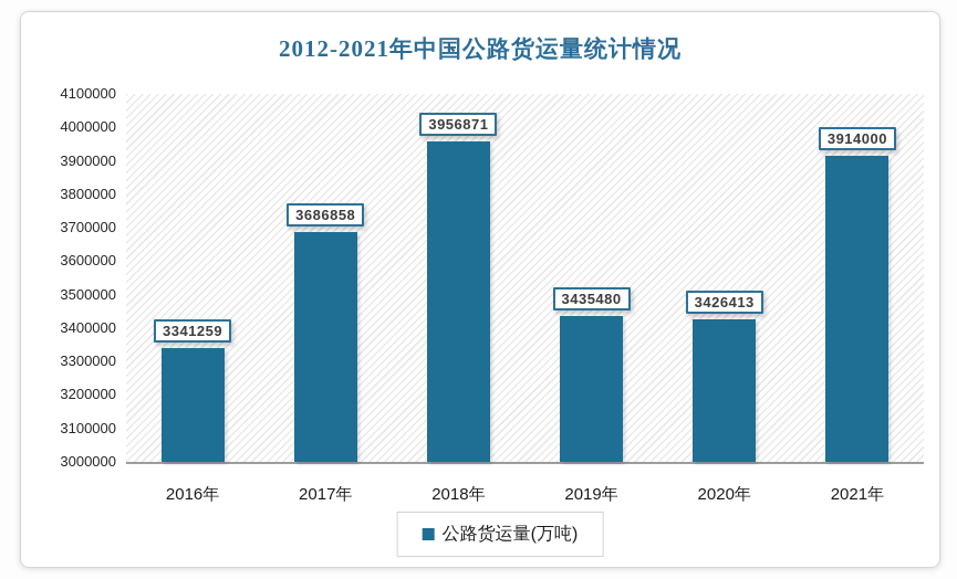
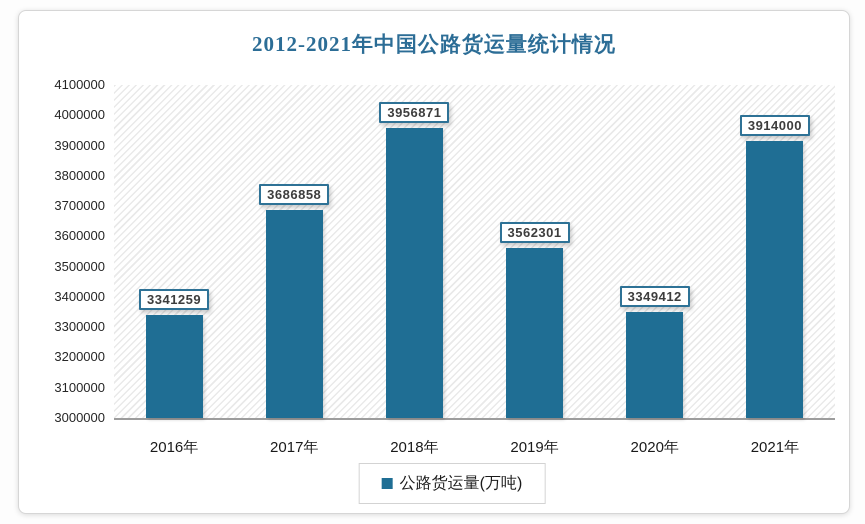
2019年: 3435480 -> 3562301
2020年: 3426413 -> 3349412
